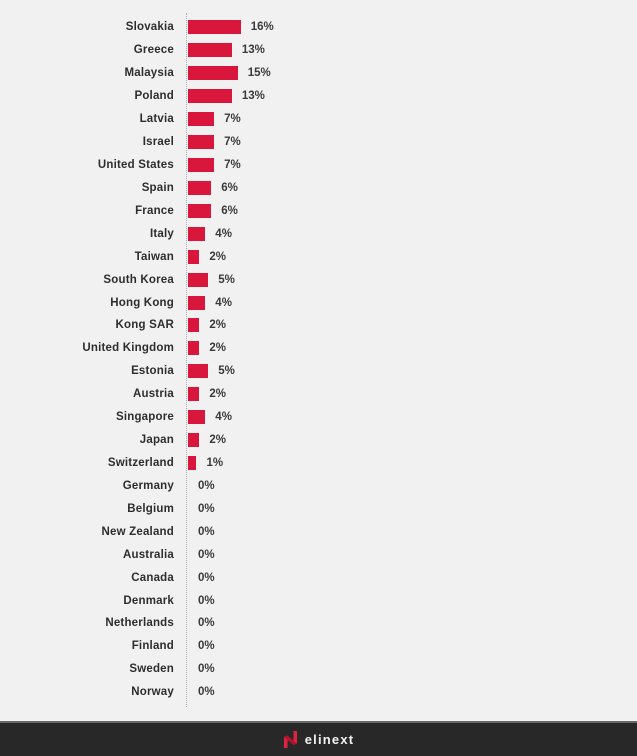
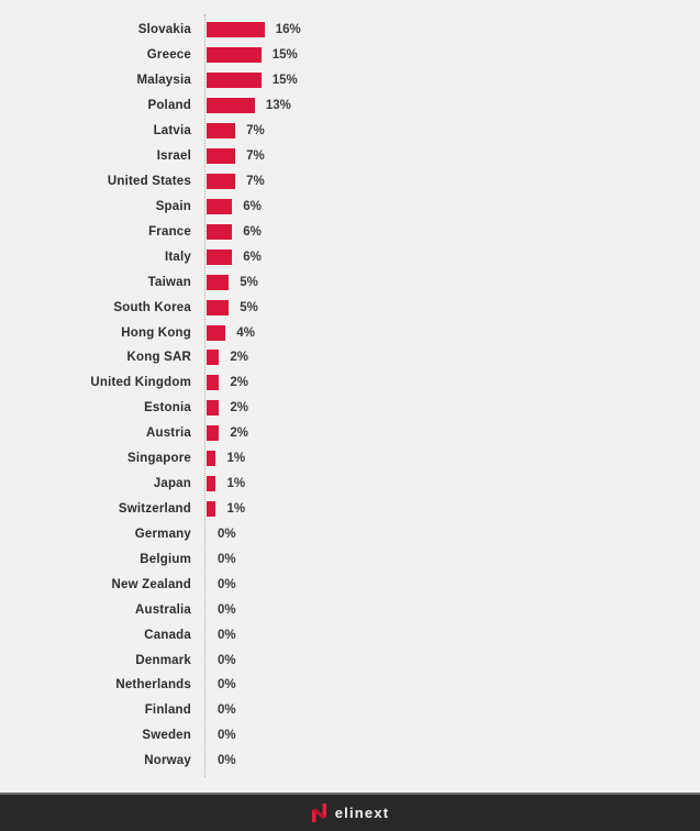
Greece: 13% -> 15%
Italy: 4% -> 6%
Taiwan: 2% -> 5%
Estonia: 5% -> 2%
Singapore: 4% -> 1%
Japan: 2% -> 1%
